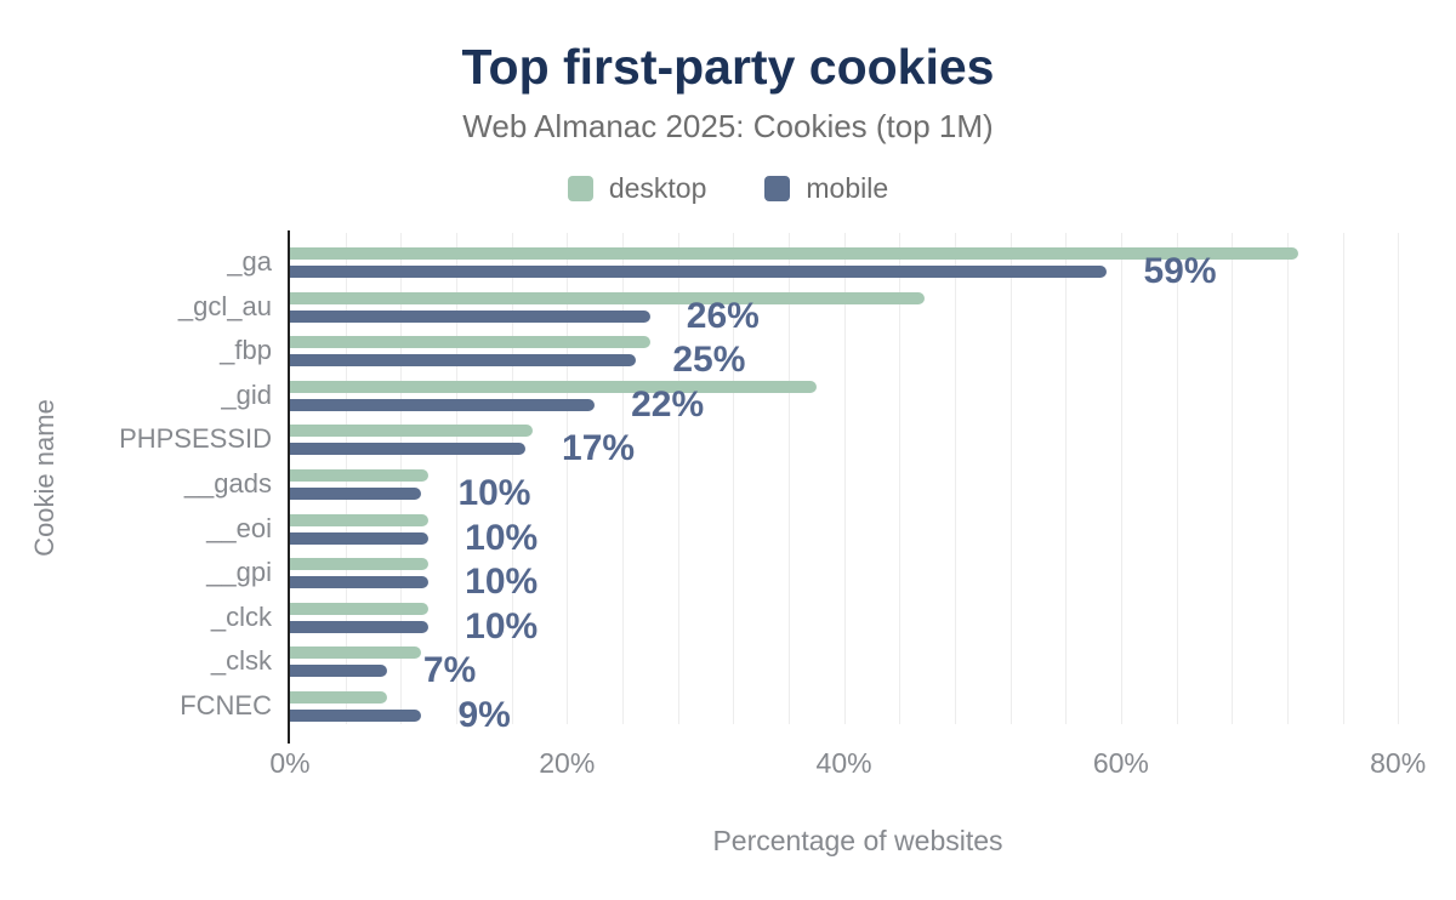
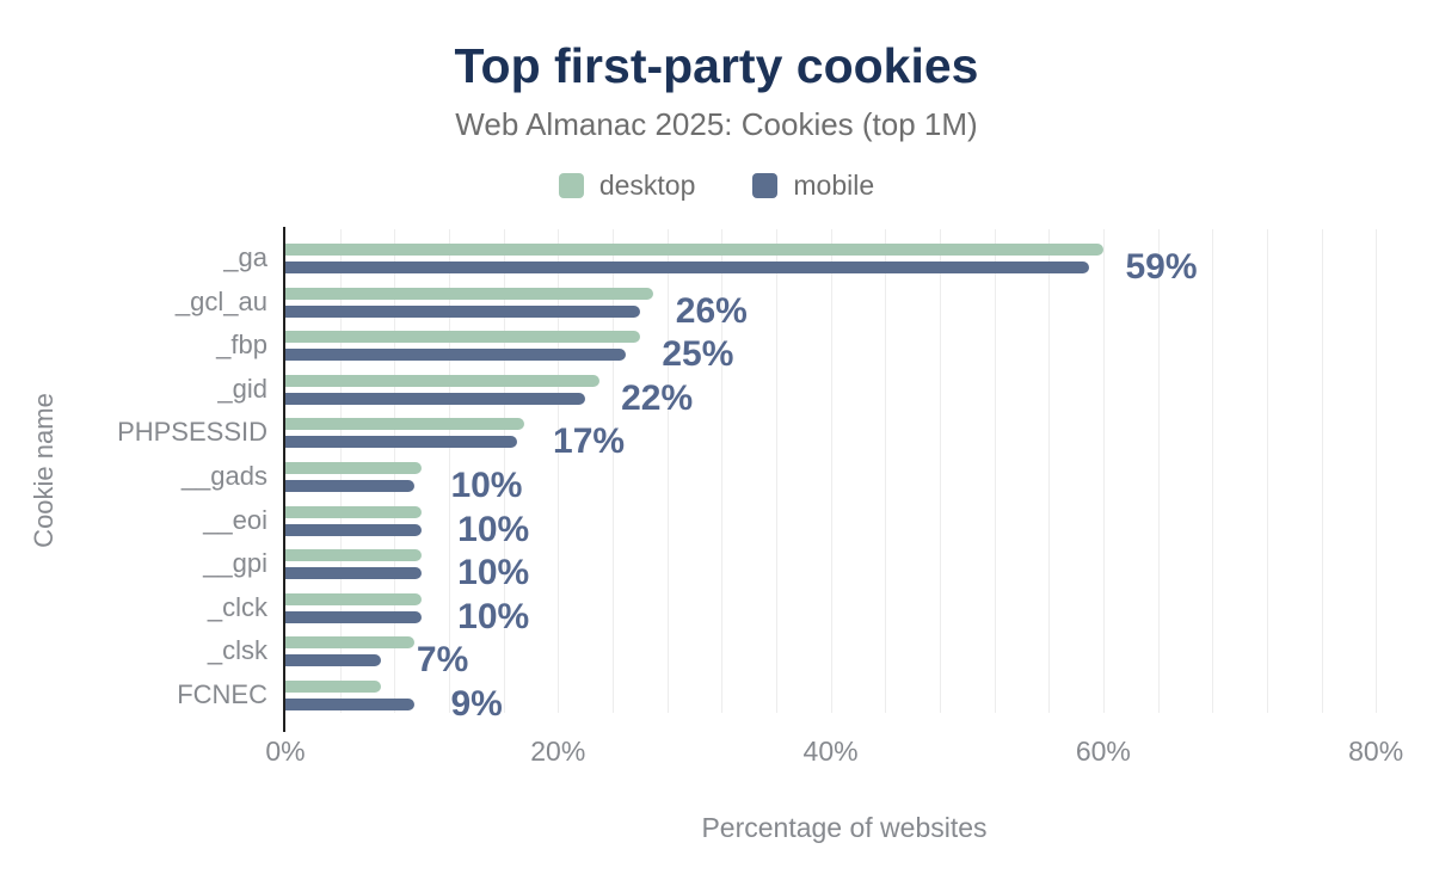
desktop/_ga: 72.8% -> 60.0%
desktop/_gcl_au: 45.8% -> 27.0%
desktop/_gid: 38.0% -> 23.0%
